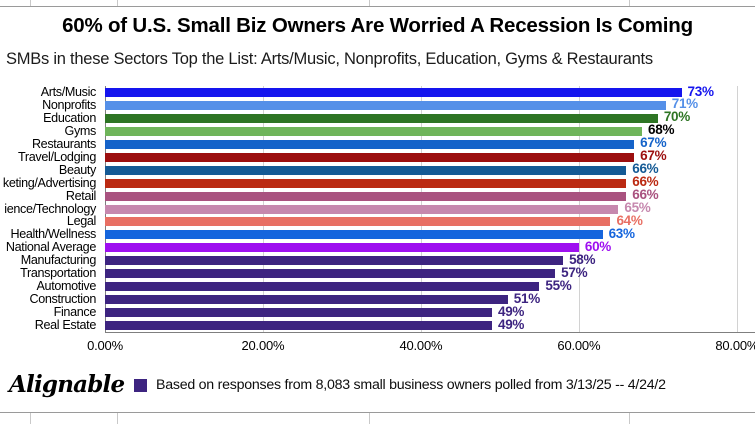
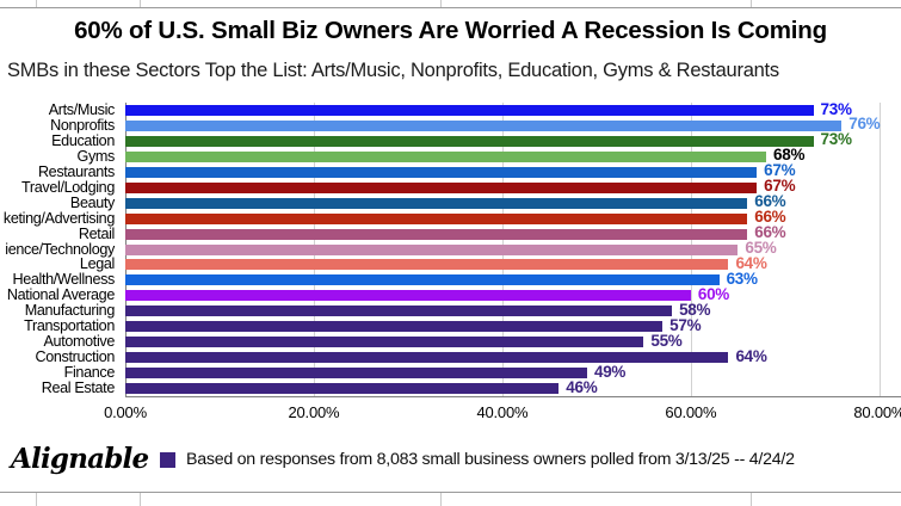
Nonprofits: 71% -> 76%
Education: 70% -> 73%
Construction: 51% -> 64%
Real Estate: 49% -> 46%
